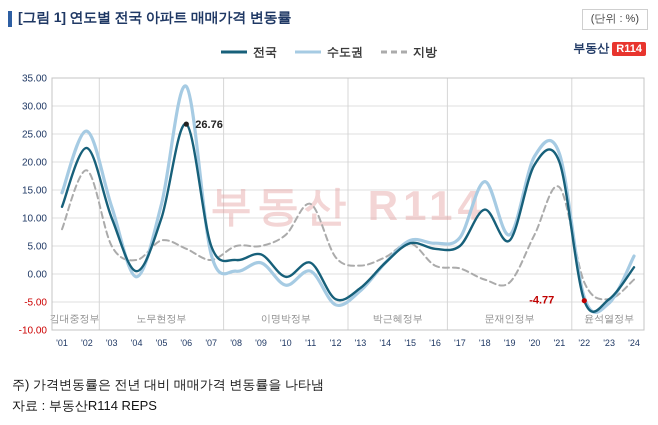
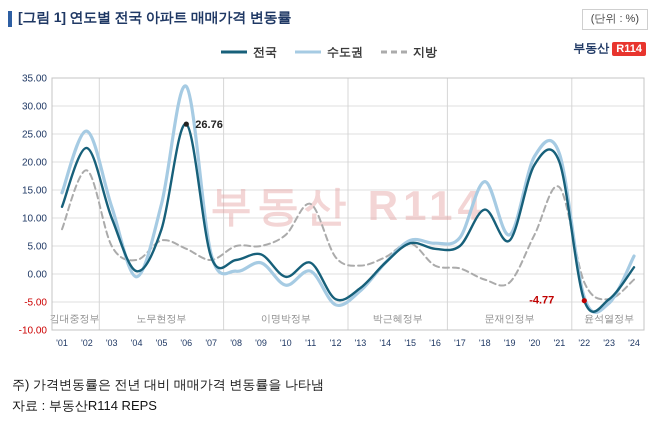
전국/'05: 10 -> 8
전국/'07: 5 -> 3
